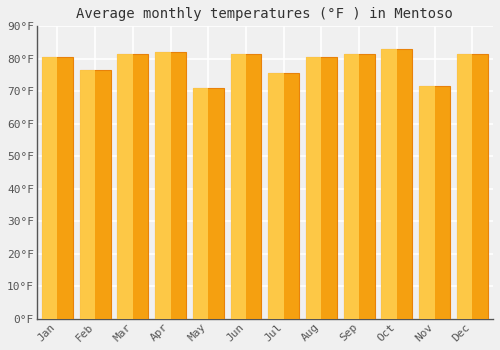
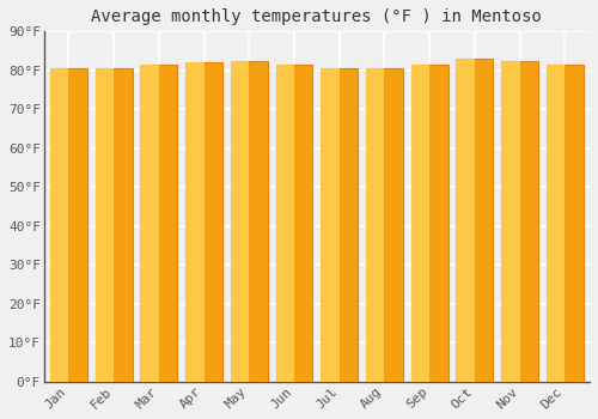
Feb: 76.5°F -> 80.5°F
May: 71.0°F -> 82.5°F
Jul: 75.5°F -> 80.5°F
Nov: 71.5°F -> 82.5°F
